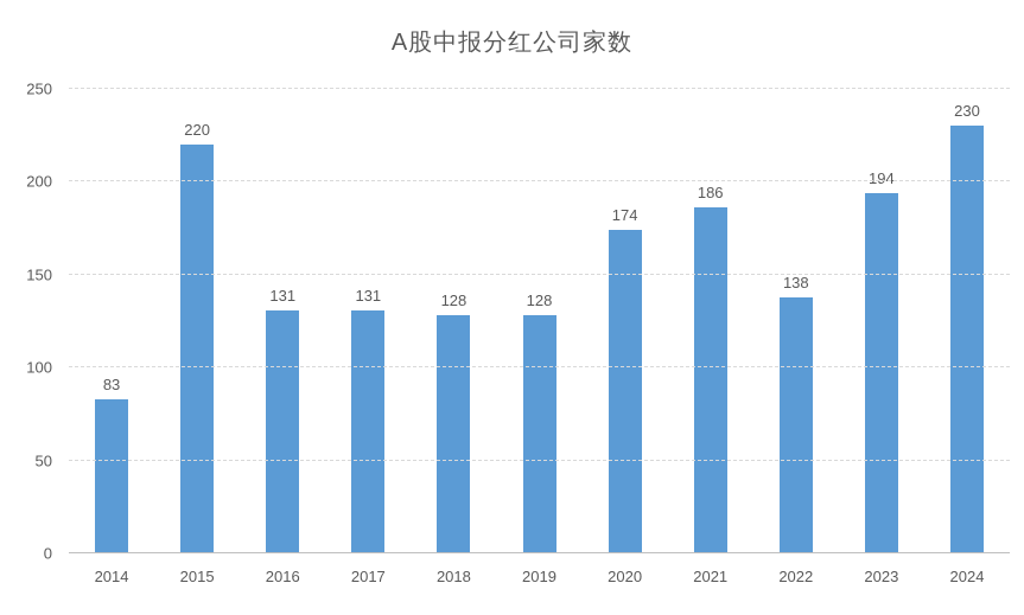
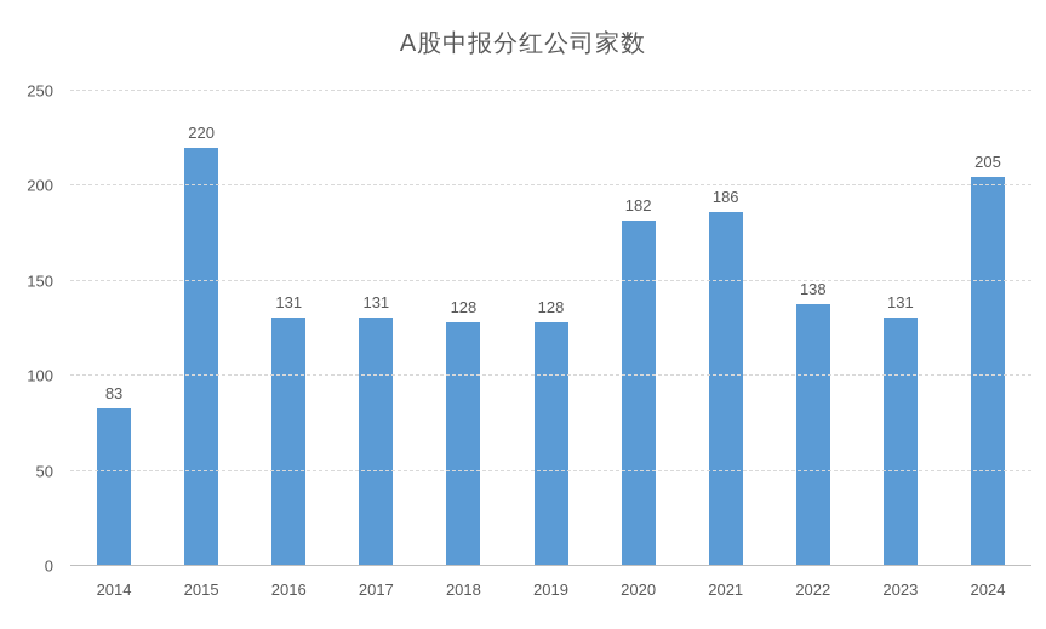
2020: 174 -> 182
2023: 194 -> 131
2024: 230 -> 205
